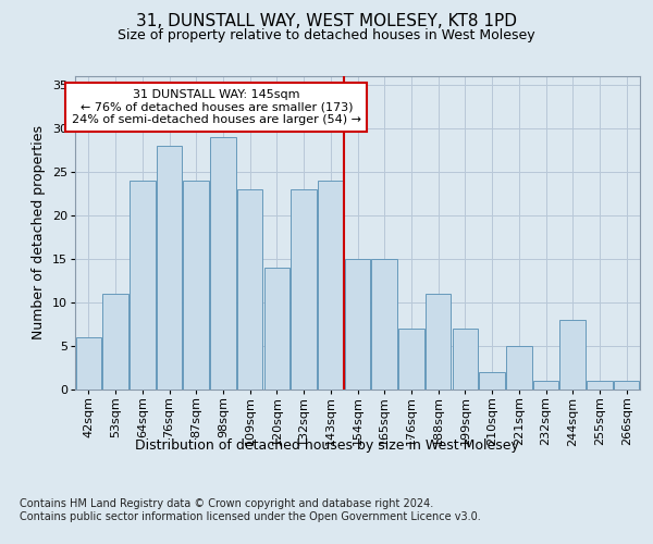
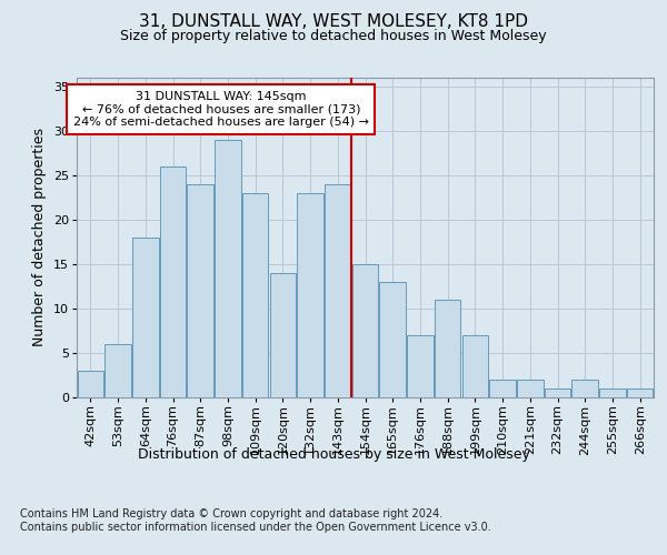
42sqm: 6 -> 3
53sqm: 11 -> 6
64sqm: 24 -> 18
76sqm: 28 -> 26
165sqm: 15 -> 13
221sqm: 5 -> 2
244sqm: 8 -> 2
